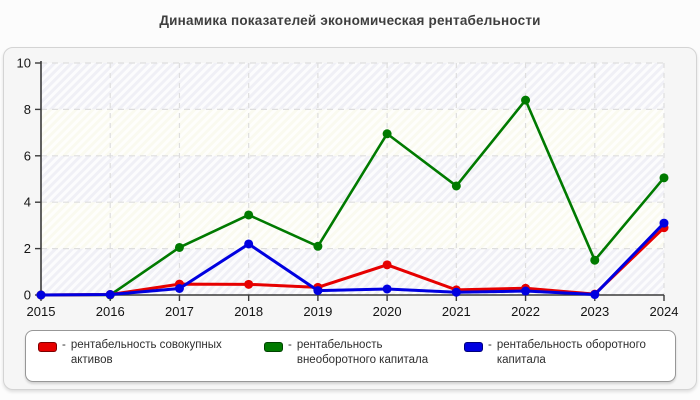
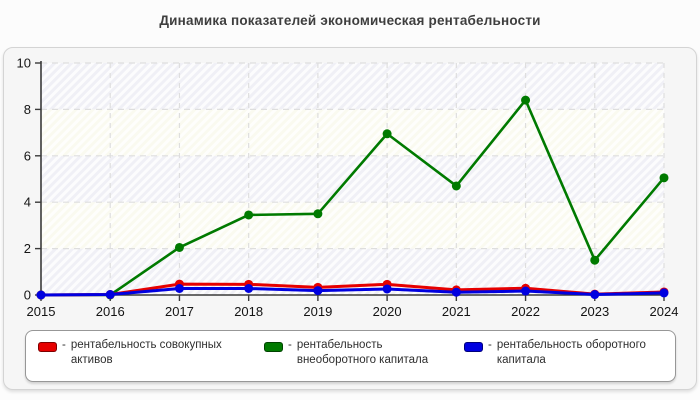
рентабельность оборотного капитала/2018: 2.2 -> 0.3
рентабельность внеоборотного капитала/2019: 2.1 -> 3.5
рентабельность совокупных активов/2020: 1.3 -> 0.5
рентабельность совокупных активов/2024: 2.9 -> 0.1
рентабельность оборотного капитала/2024: 3.1 -> 0.1
